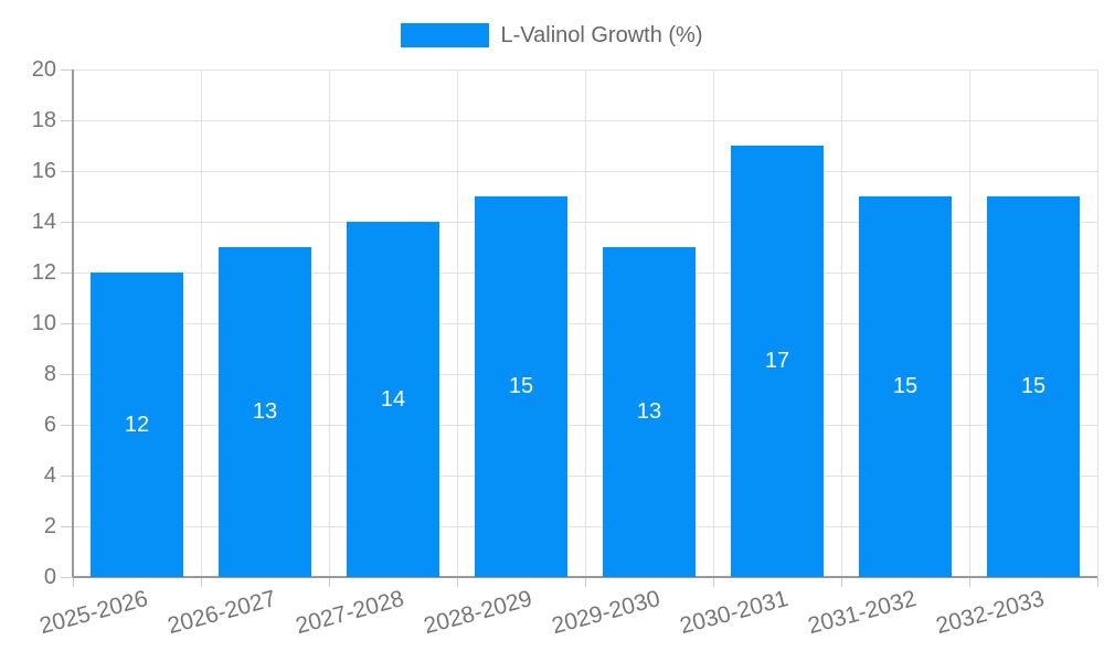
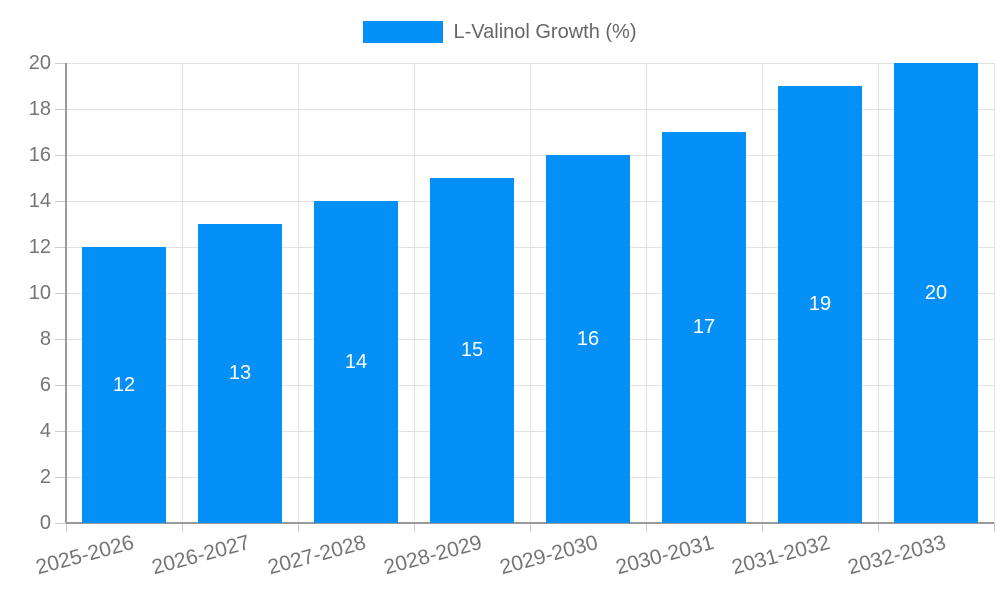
2029-2030: 13 -> 16
2031-2032: 15 -> 19
2032-2033: 15 -> 20
